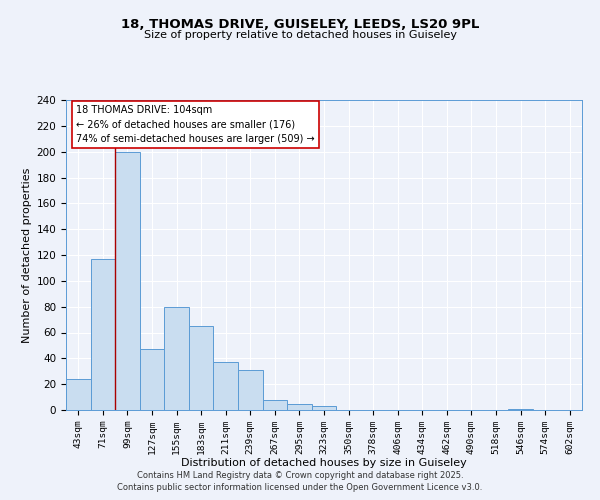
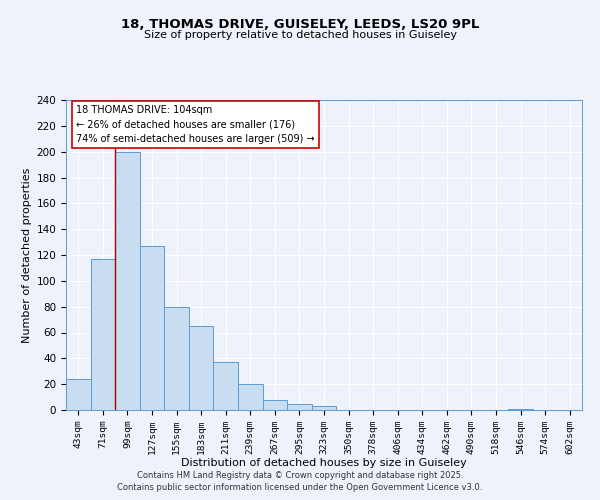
127sqm: 47 -> 127
239sqm: 31 -> 20
